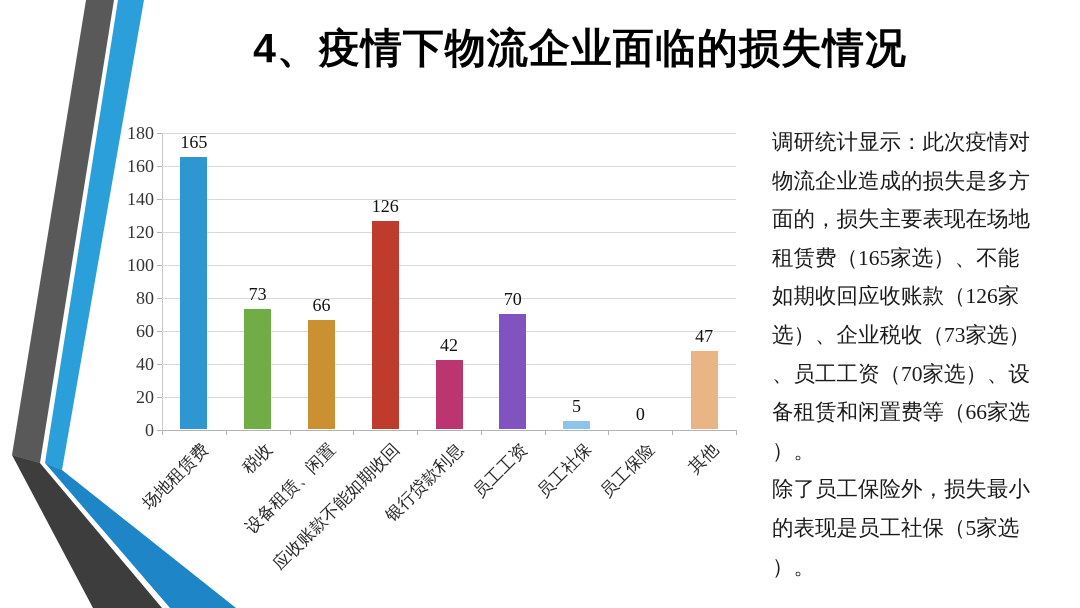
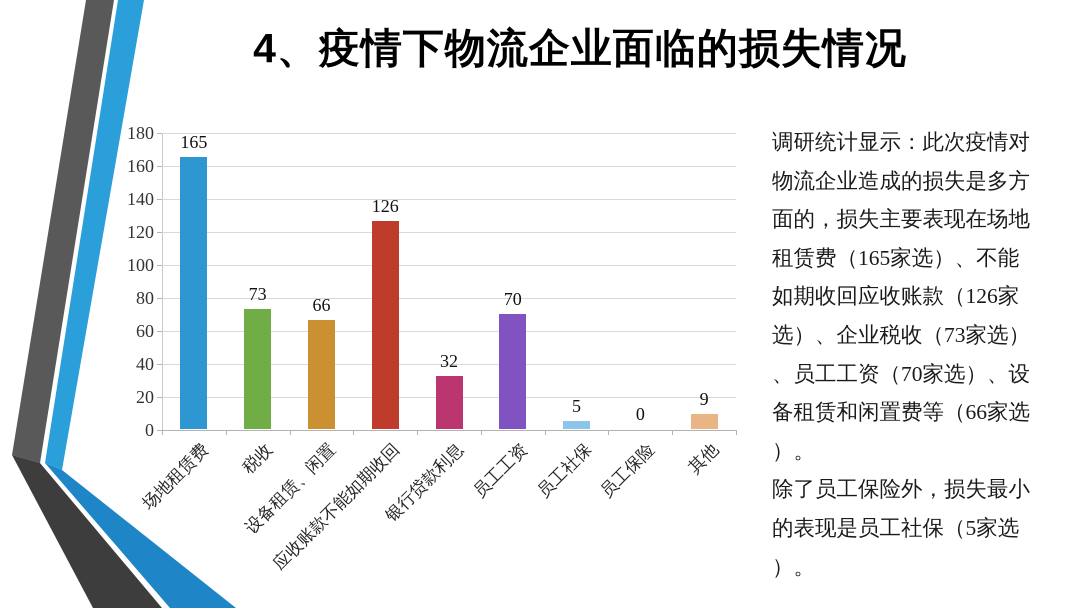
银行贷款利息: 42 -> 32
其他: 47 -> 9
